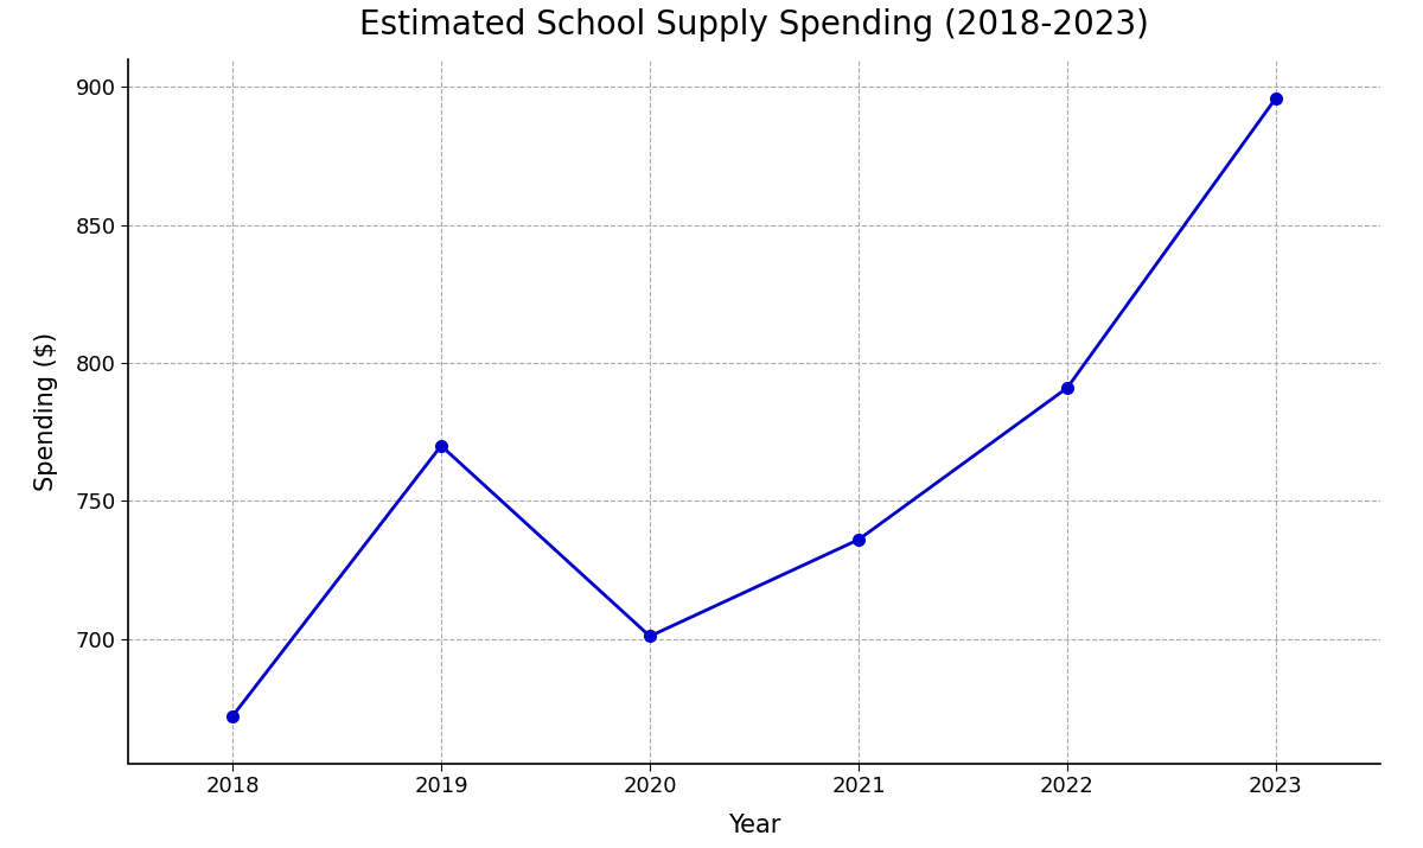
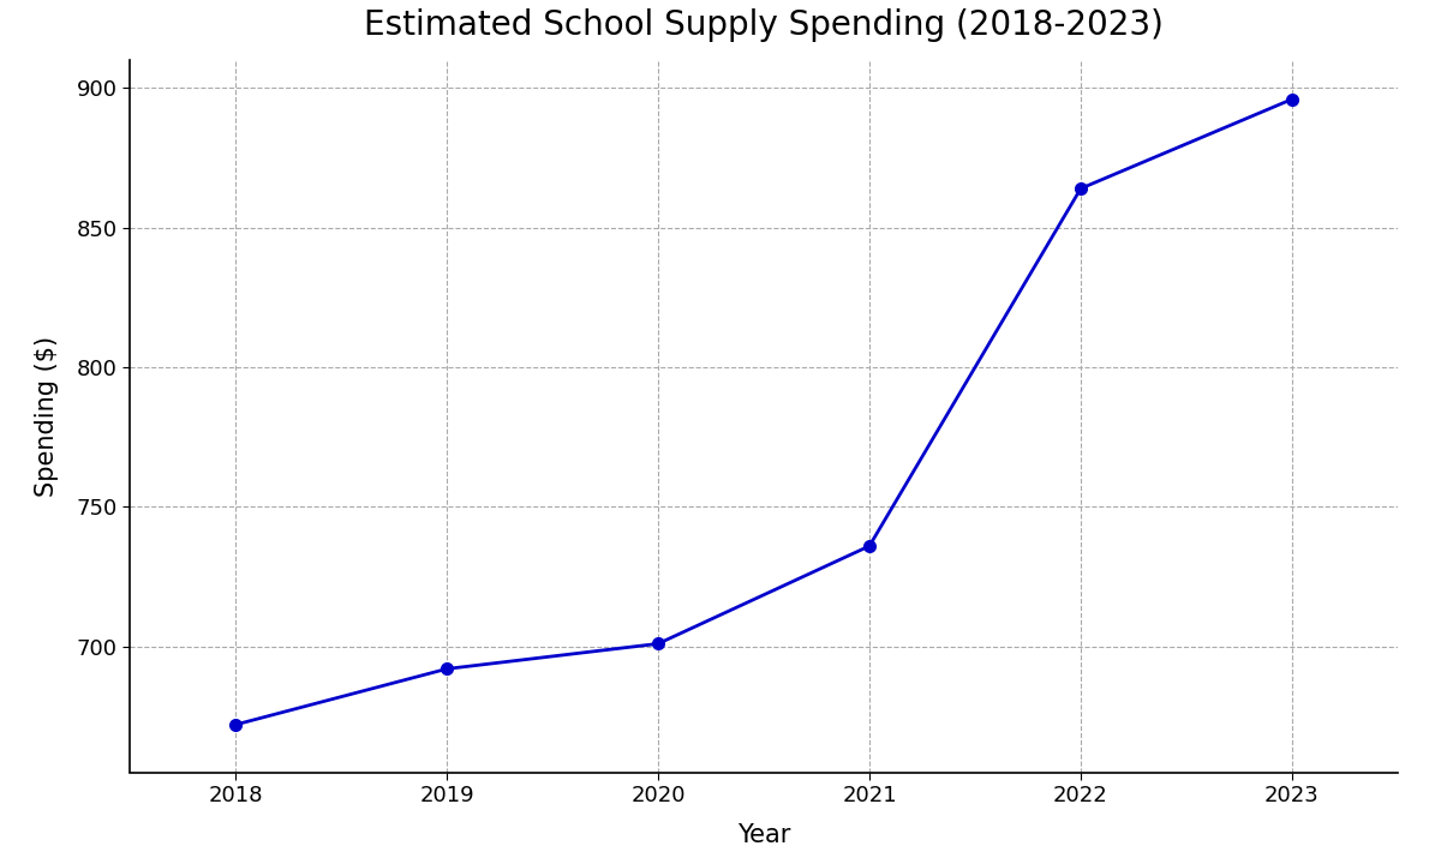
2019: 770 -> 692
2022: 791 -> 864
